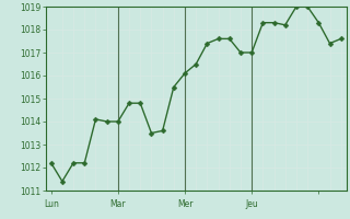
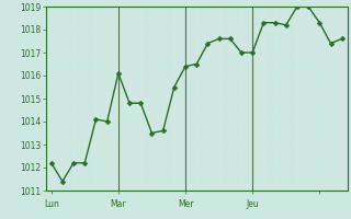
Mar: 1014.0 -> 1016.1
Mer: 1016.1 -> 1016.4
